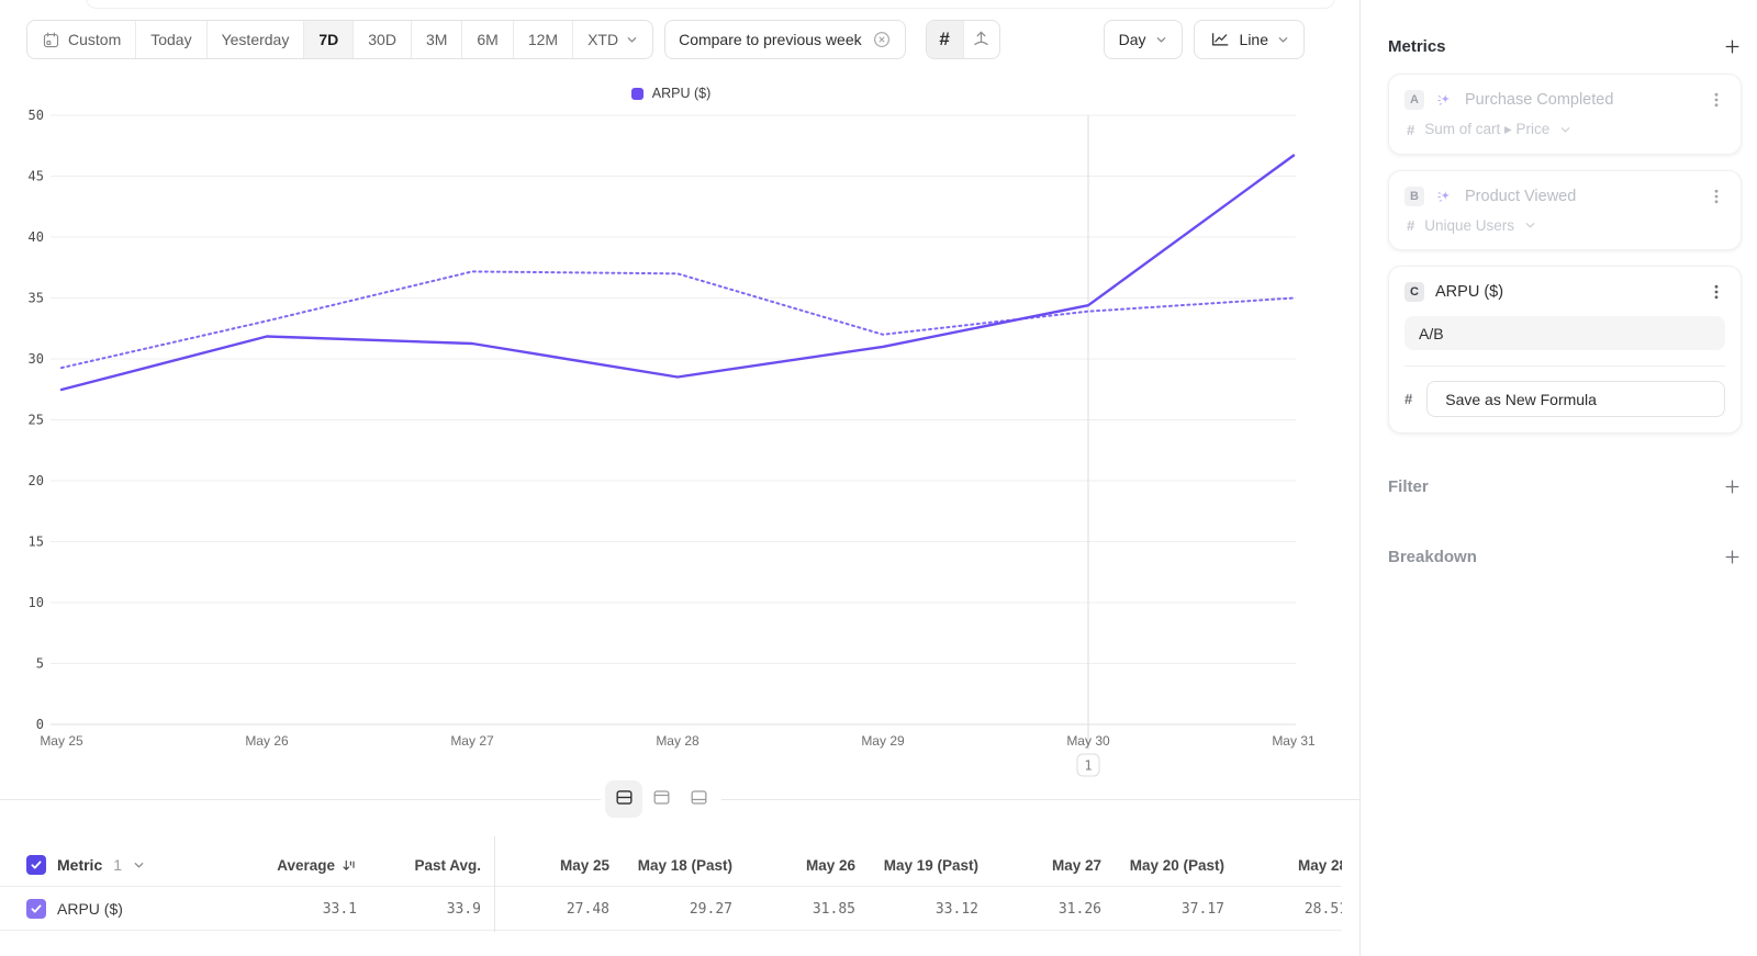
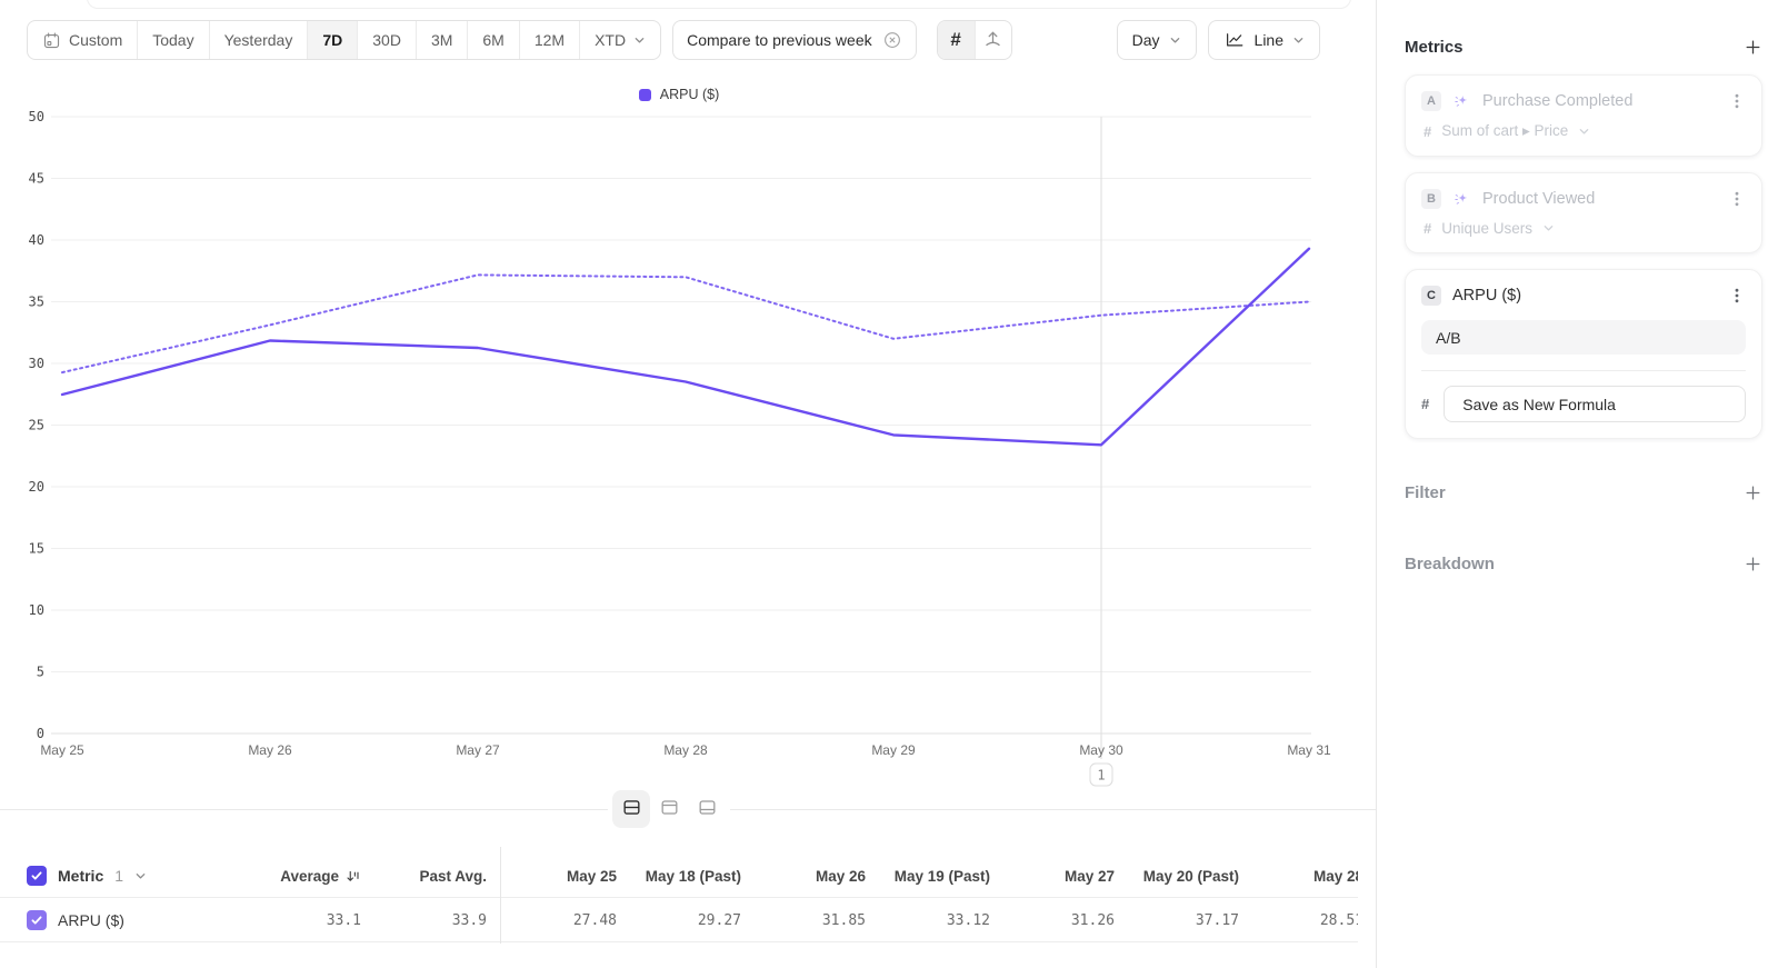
ARPU ($)/May 29: 31.0 -> 24.2
ARPU ($)/May 30: 34.4 -> 23.4
ARPU ($)/May 31: 46.7 -> 39.3
